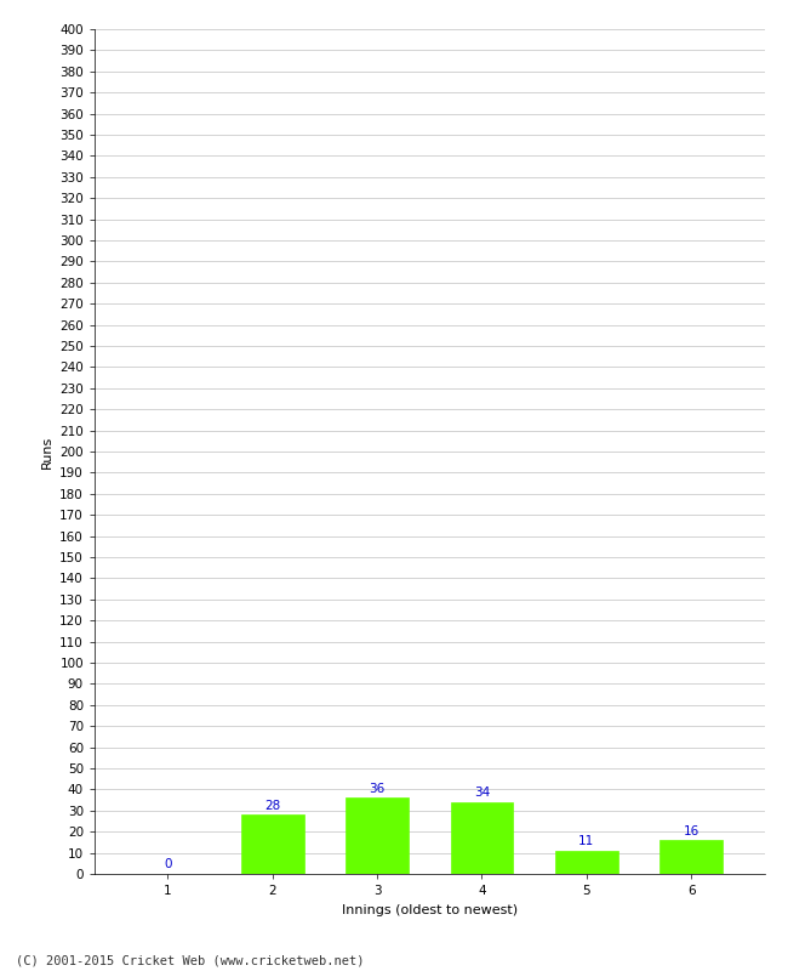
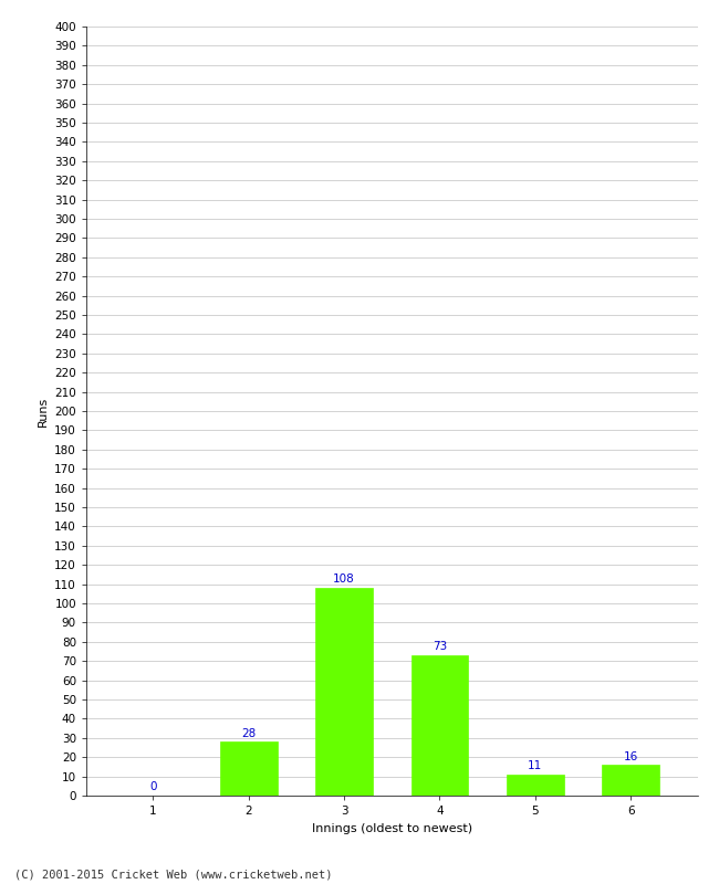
3: 36 -> 108
4: 34 -> 73
